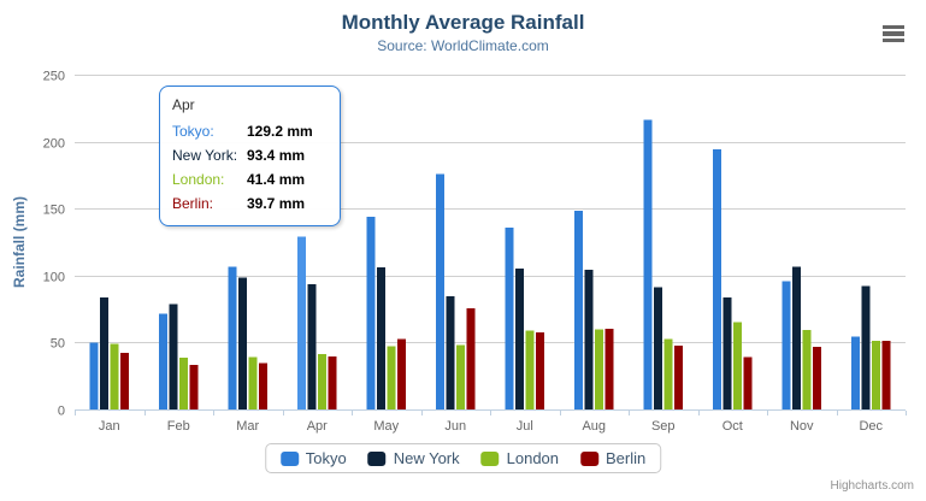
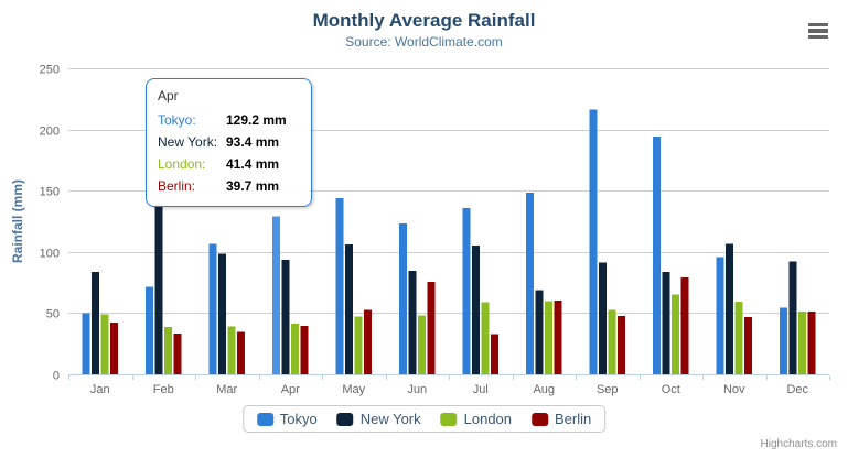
New York/Feb: 79 -> 140
Tokyo/Jun: 176 -> 123
Berlin/Jul: 57 -> 33
New York/Aug: 104 -> 69
Berlin/Oct: 39 -> 79
